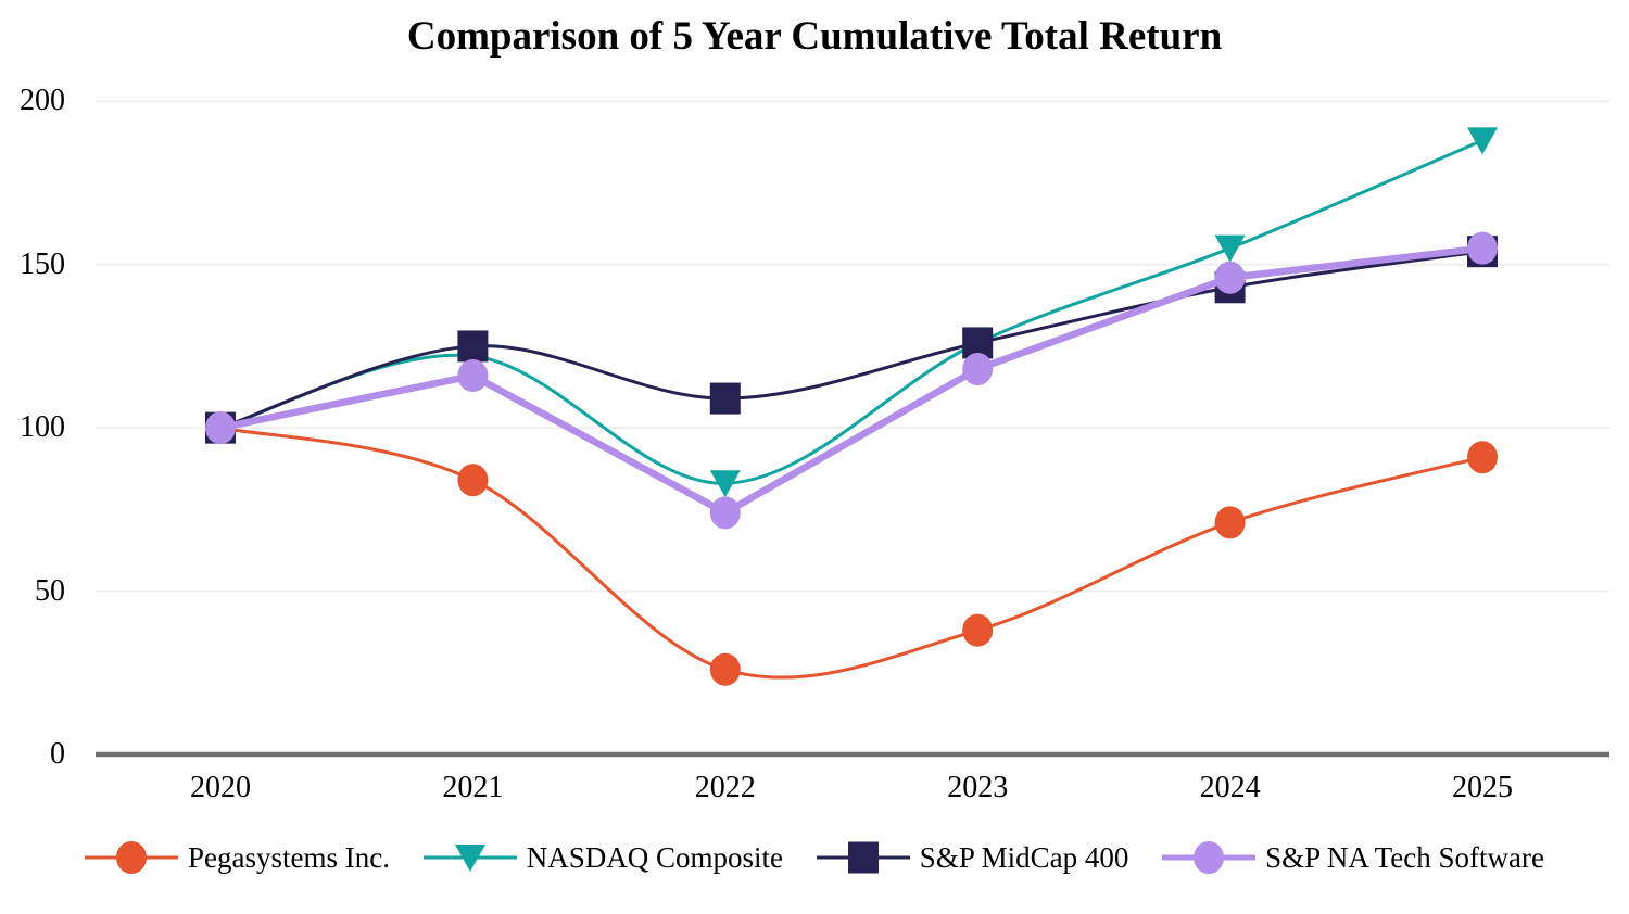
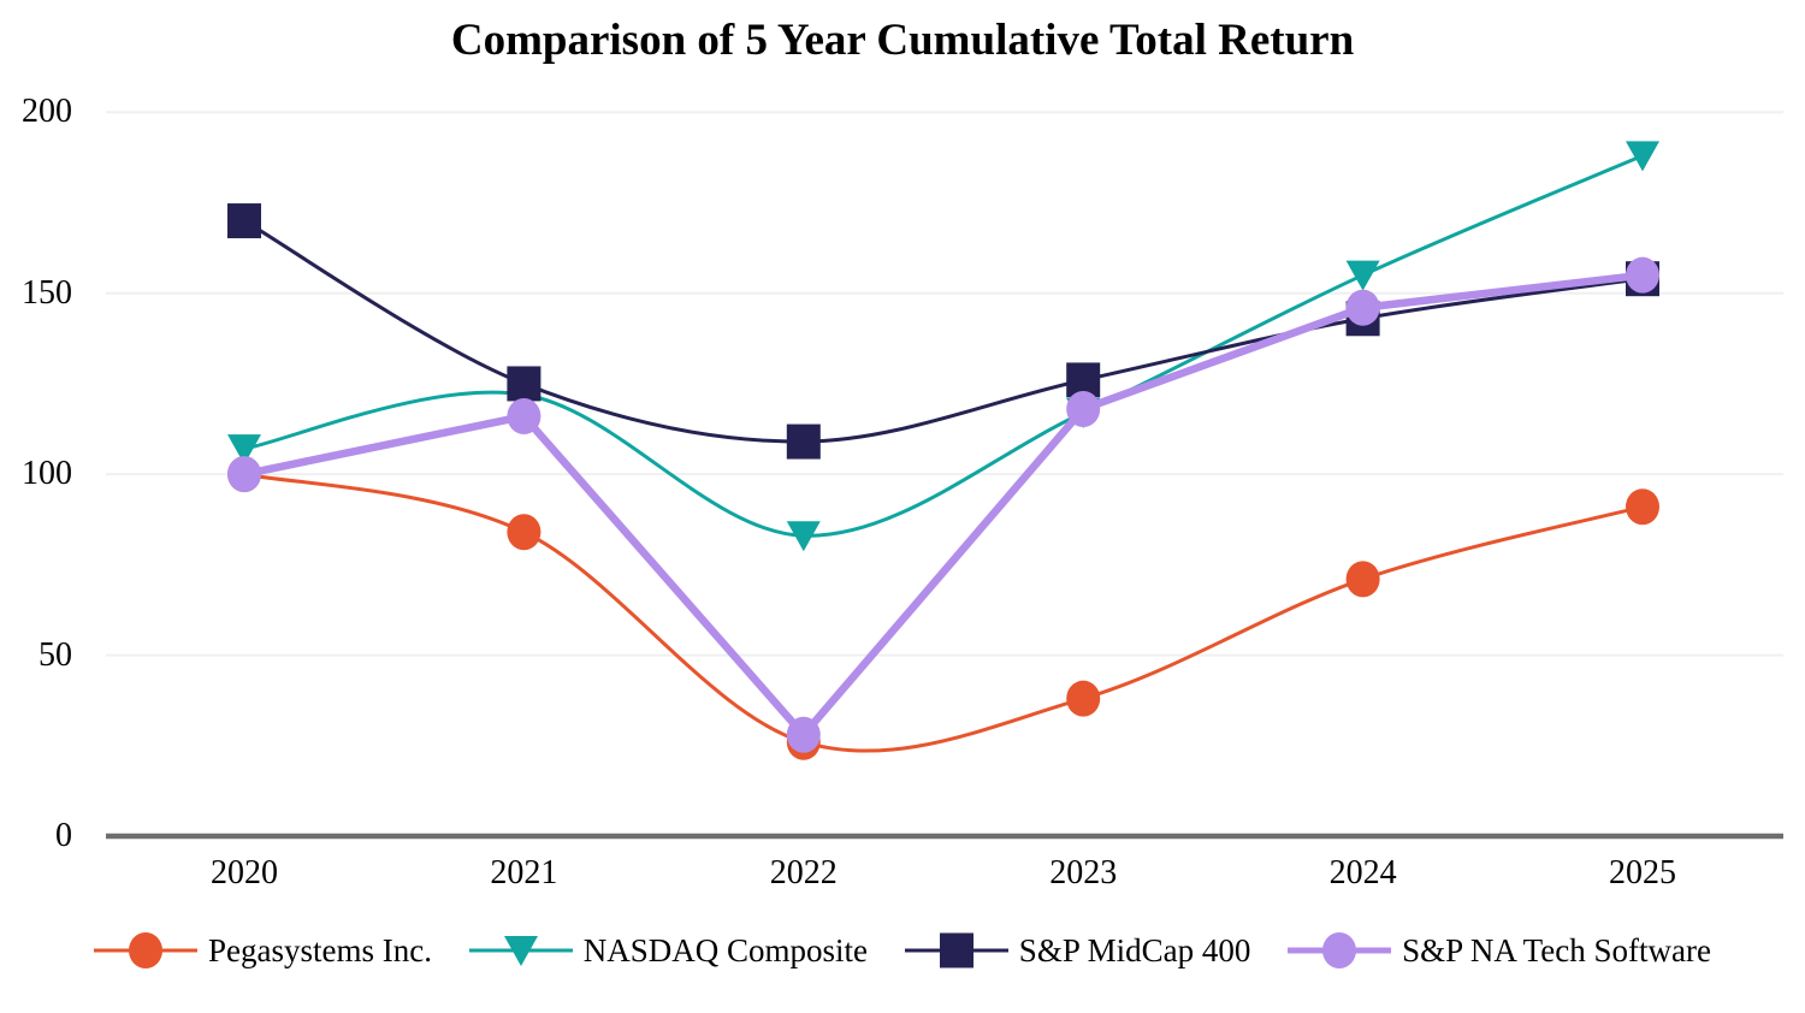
NASDAQ Composite/2020: 100 -> 107
S&P MidCap 400/2020: 100 -> 170
S&P NA Tech Software/2022: 74 -> 28
NASDAQ Composite/2023: 126 -> 117
